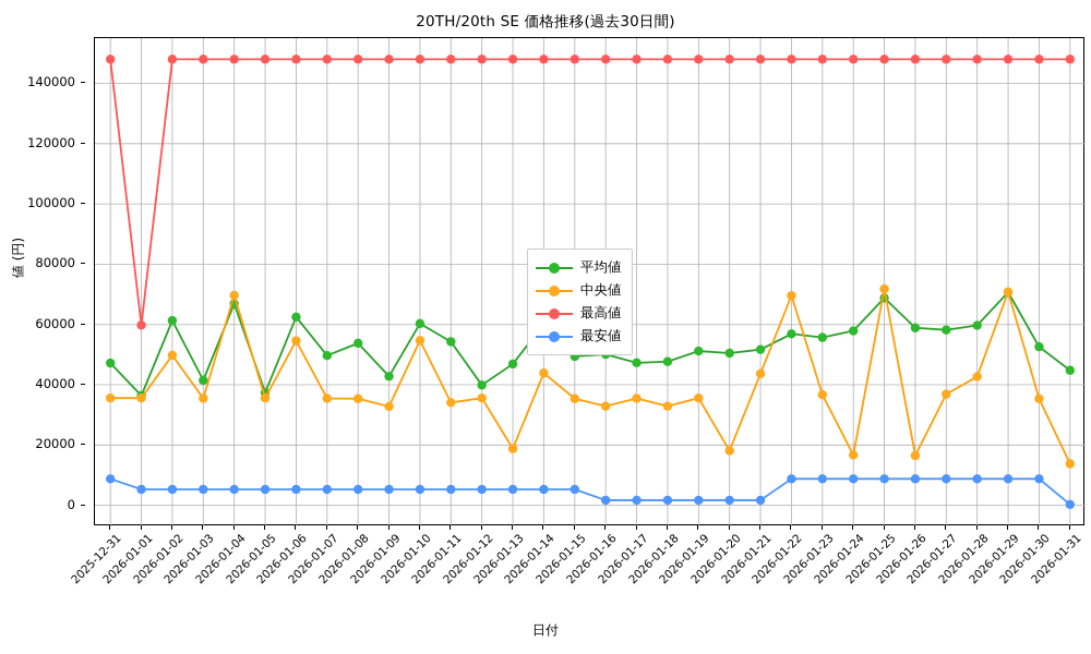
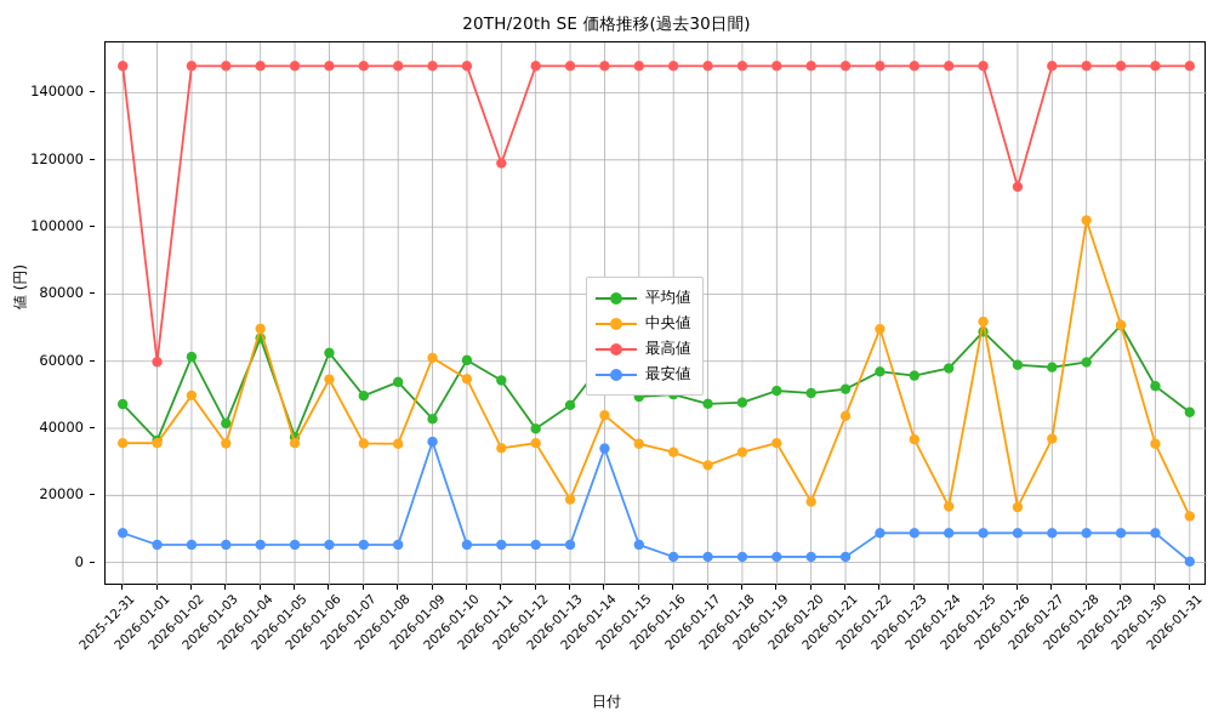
中央値/2026-01-09: 33000 -> 61000
最安値/2026-01-09: 5000 -> 36000
最高値/2026-01-11: 148000 -> 119000
最安値/2026-01-14: 5000 -> 34000
中央値/2026-01-17: 36000 -> 29000
最高値/2026-01-26: 148000 -> 112000
中央値/2026-01-28: 43000 -> 102000
